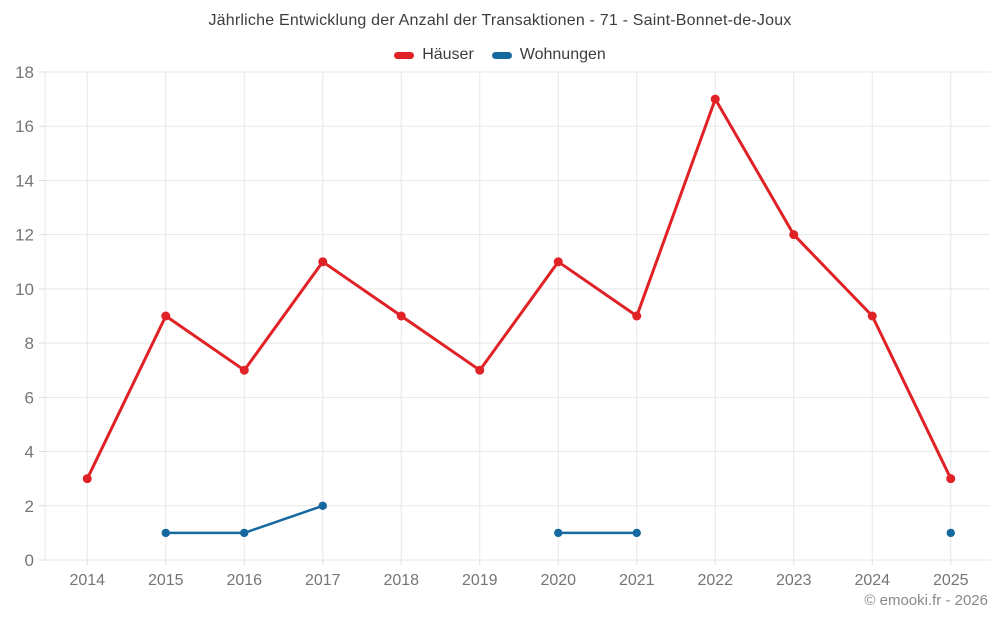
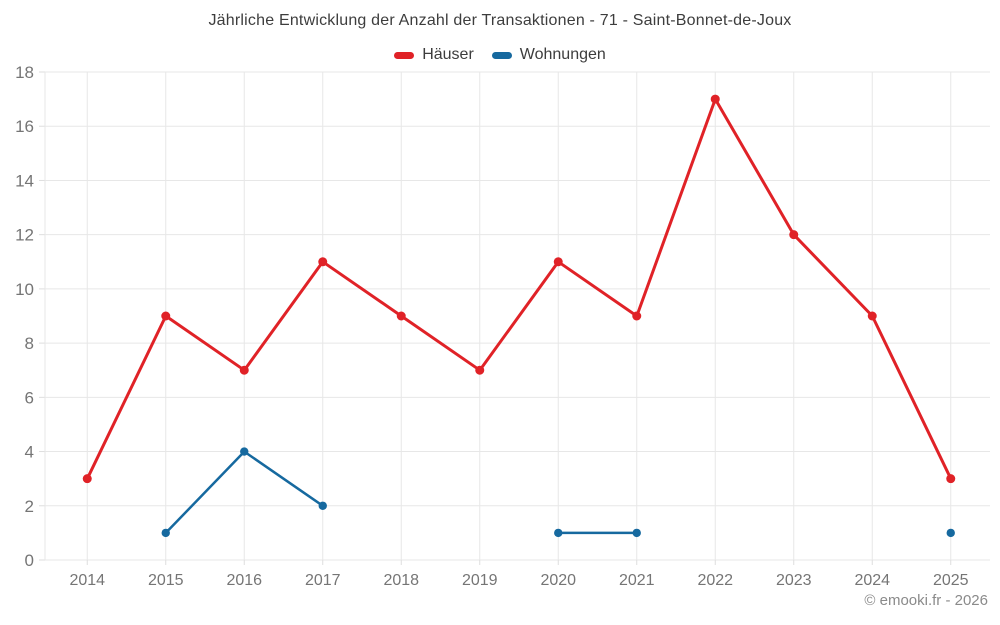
Wohnungen/2016: 1 -> 4
